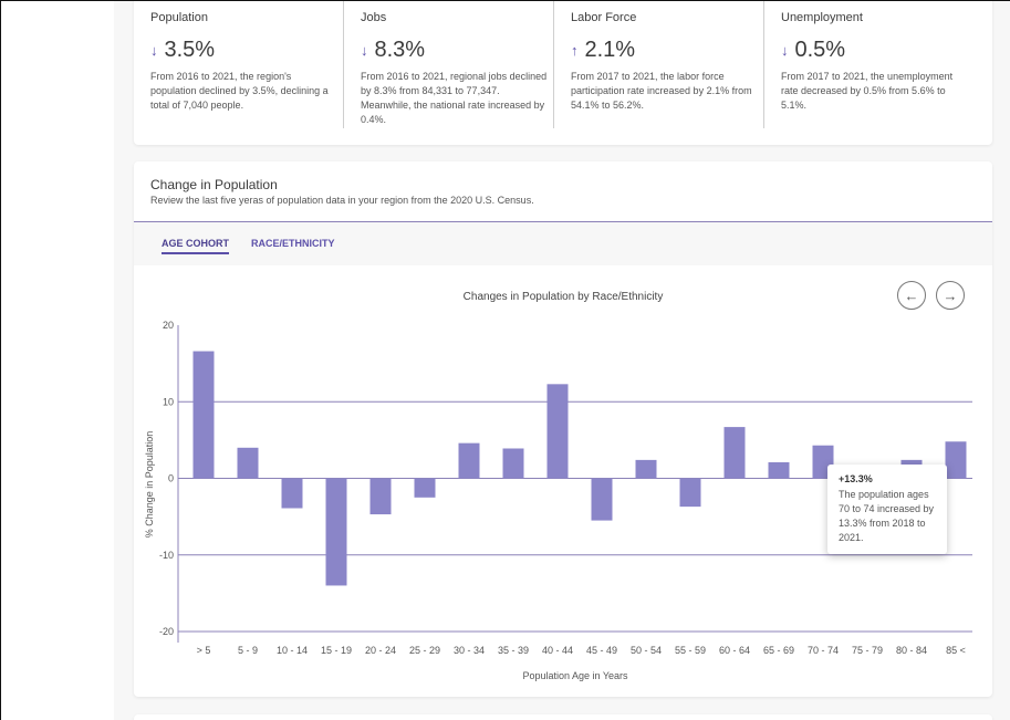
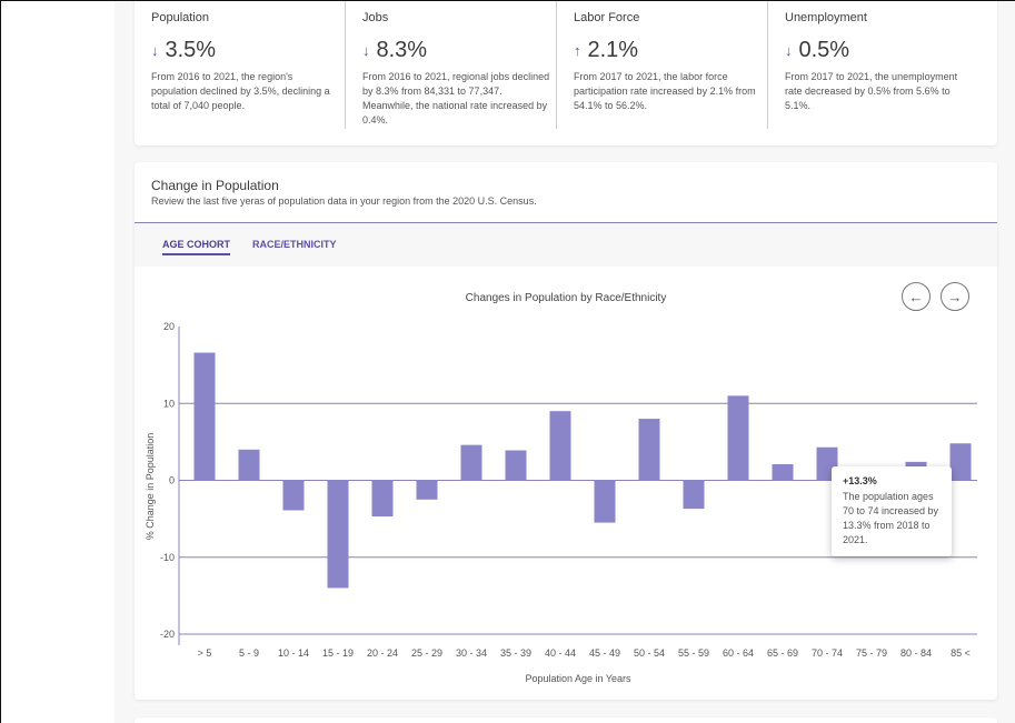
40 - 44: 12 -> 9
50 - 54: 2 -> 8
60 - 64: 7 -> 11
